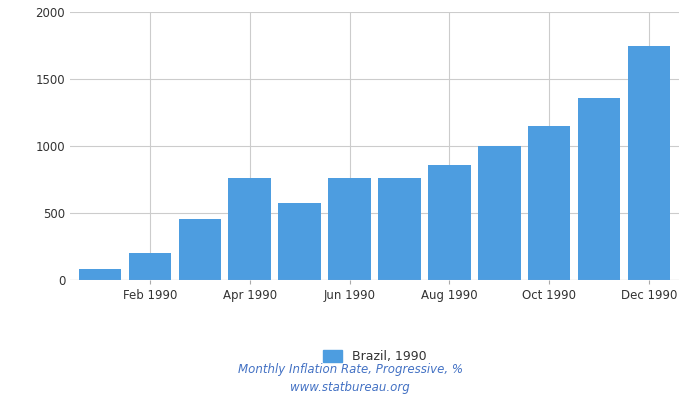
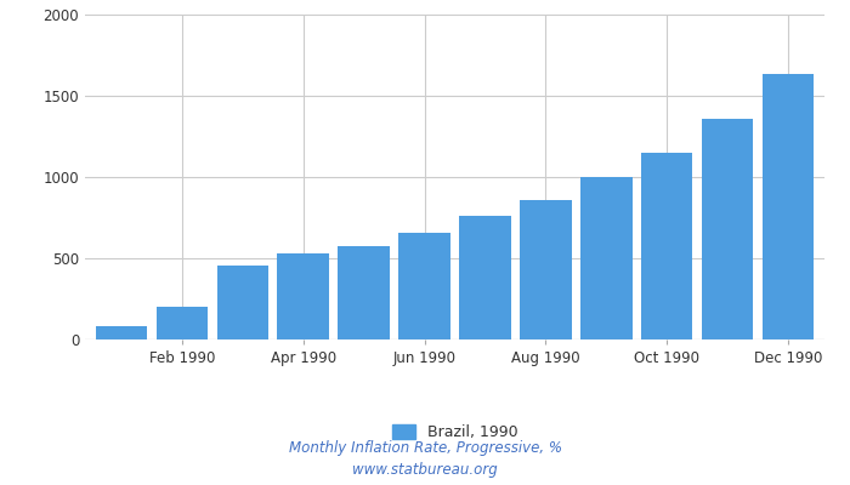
Apr 1990: 760 -> 530
Jun 1990: 760 -> 660
Dec 1990: 1750 -> 1640
